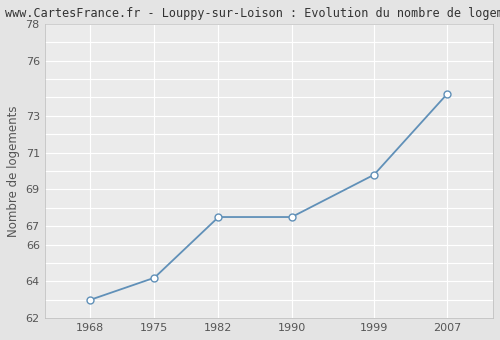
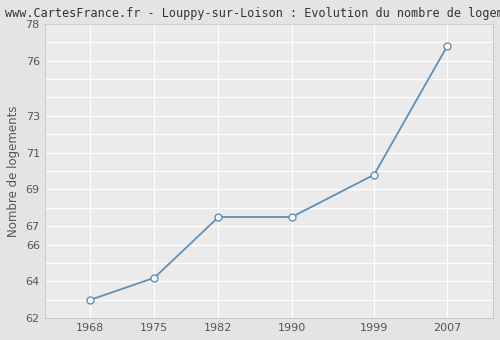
2007: 74.2 -> 76.8
